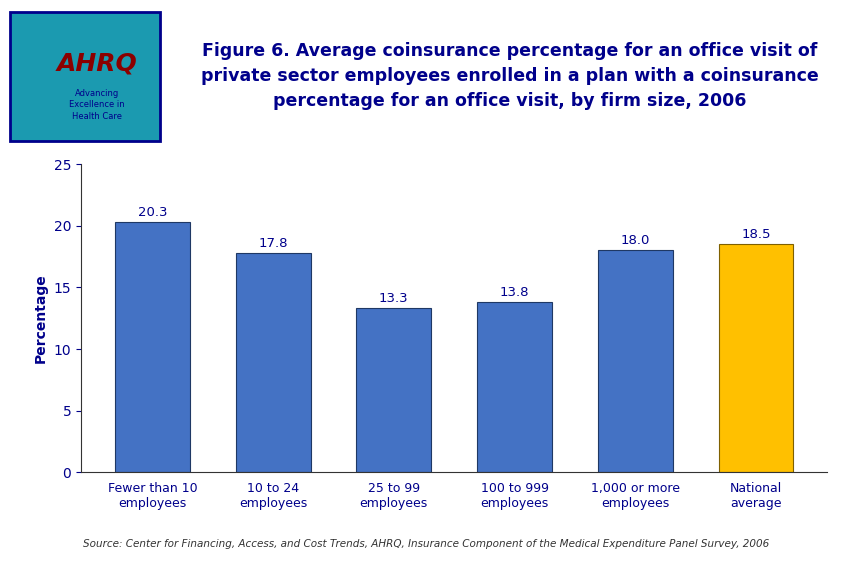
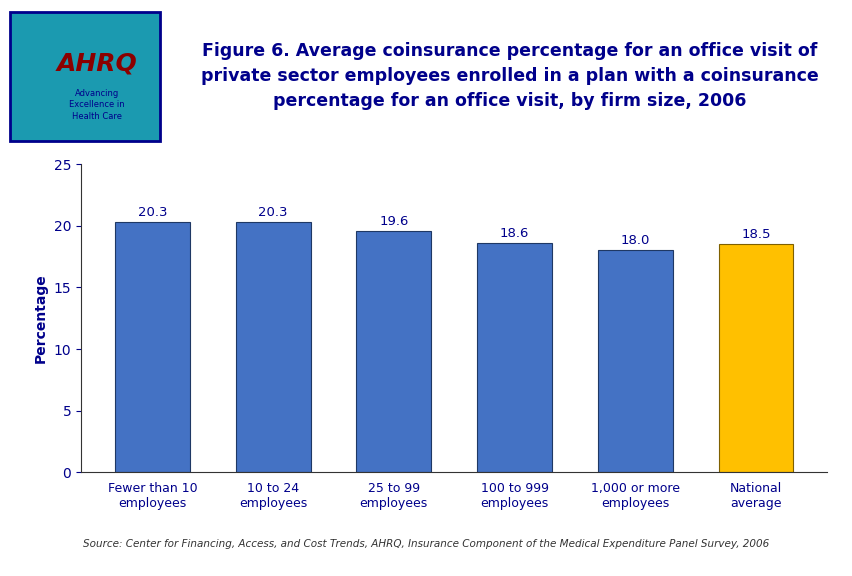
10 to 24 employees: 17.8 -> 20.3
25 to 99 employees: 13.3 -> 19.6
100 to 999 employees: 13.8 -> 18.6
